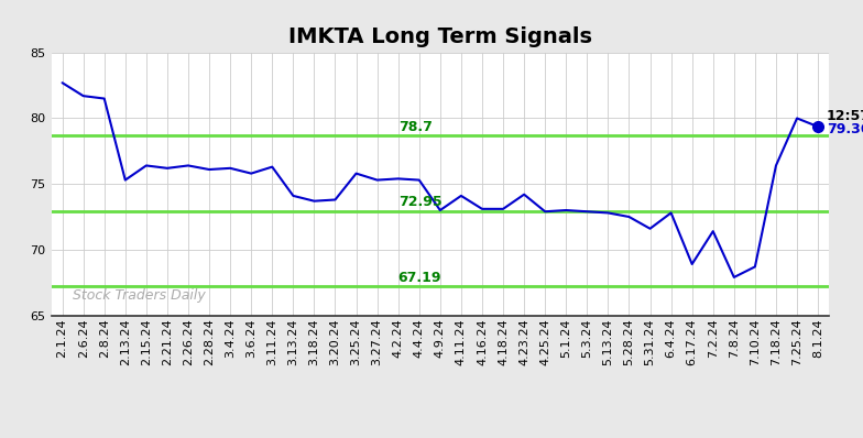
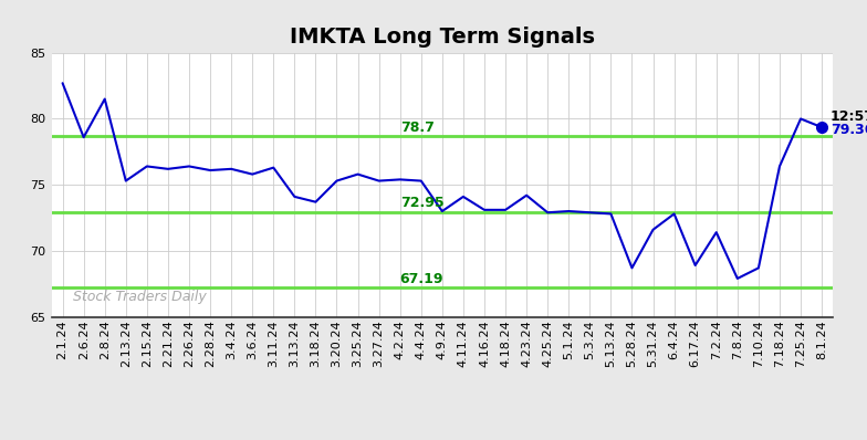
2.6.24: 81.7 -> 78.6
3.20.24: 73.8 -> 75.3
5.28.24: 72.5 -> 68.7
